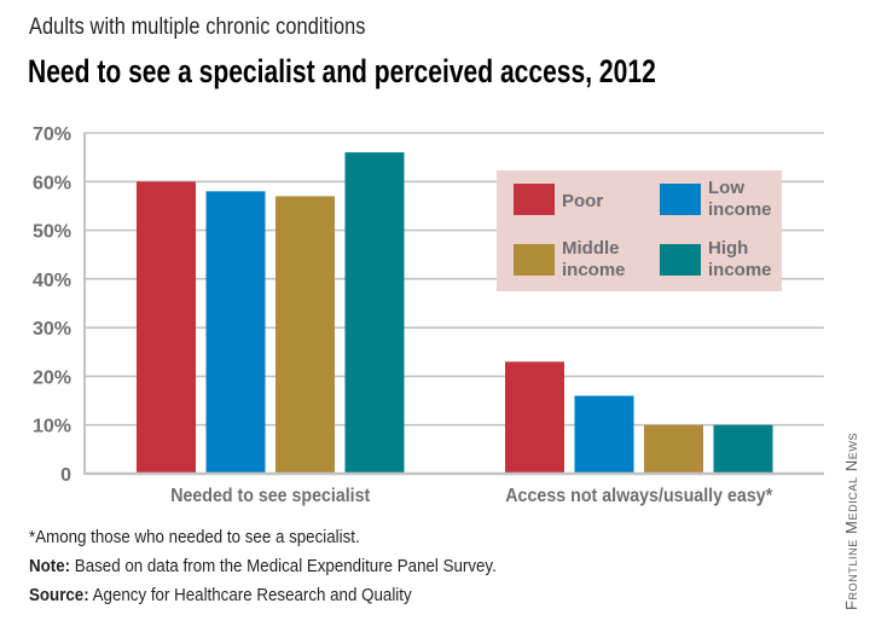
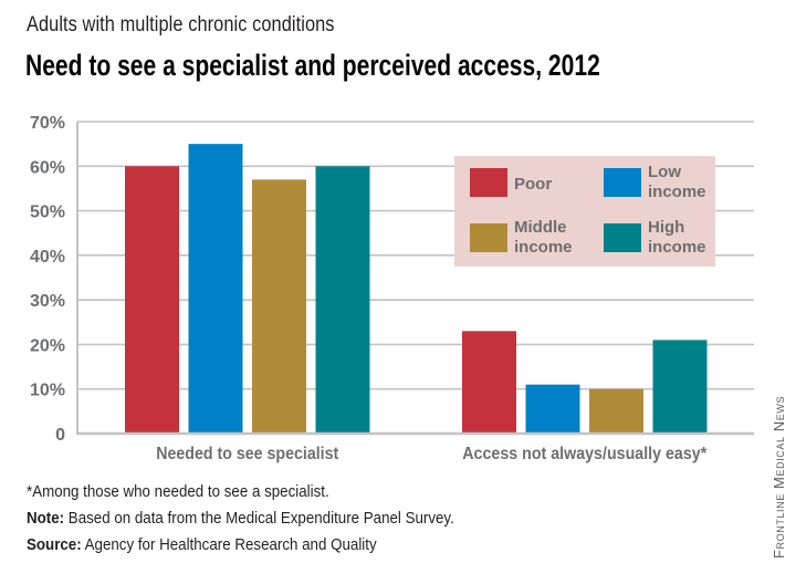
Low income/Needed to see specialist: 58% -> 65%
High income/Needed to see specialist: 66% -> 60%
Low income/Access not always/usually easy*: 16% -> 11%
High income/Access not always/usually easy*: 10% -> 21%
